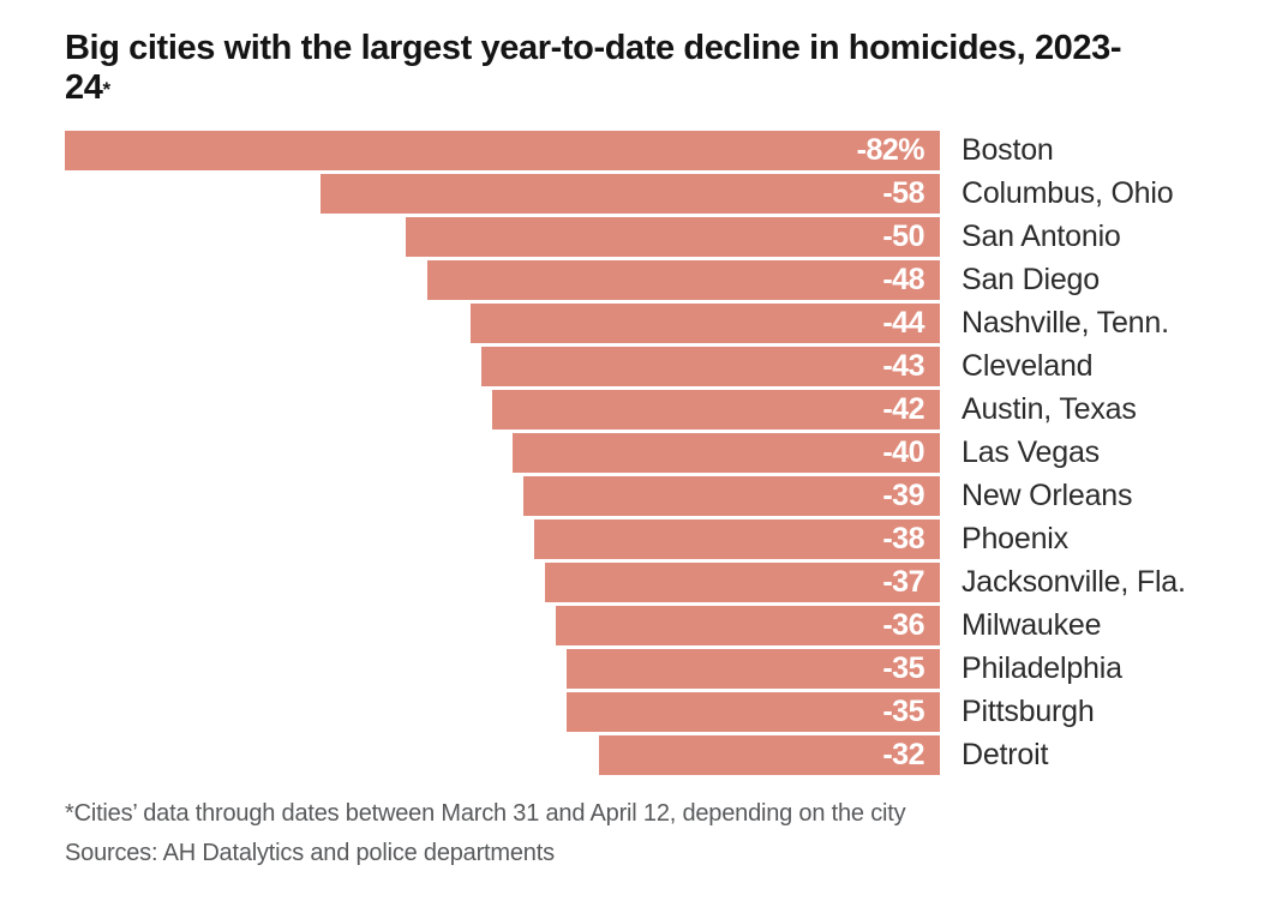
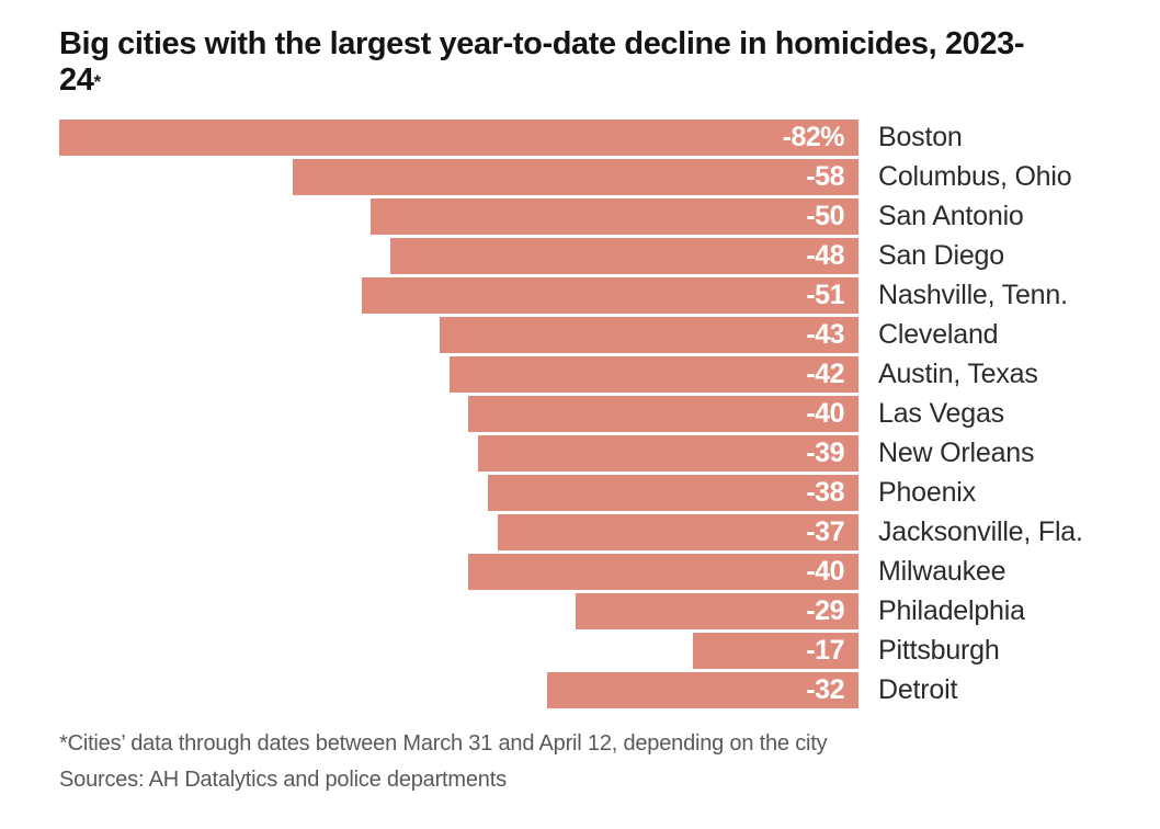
Nashville, Tenn.: -44 -> -51
Milwaukee: -36 -> -40
Philadelphia: -35 -> -29
Pittsburgh: -35 -> -17
